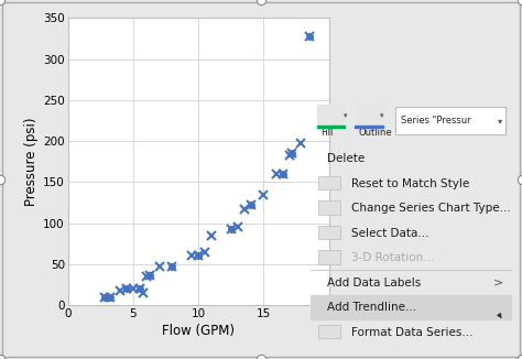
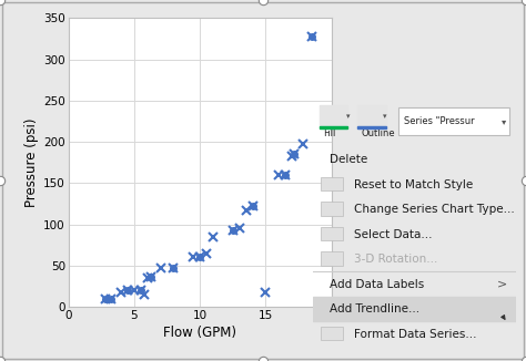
15: 135 -> 18
